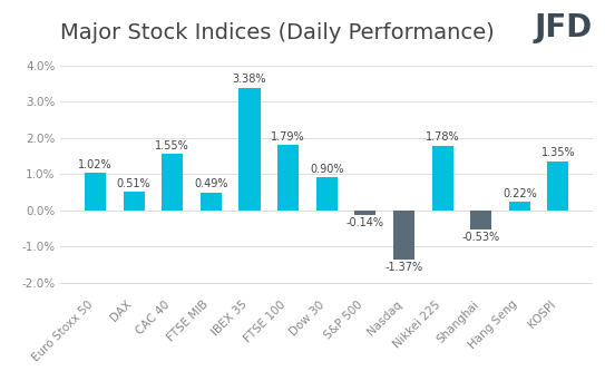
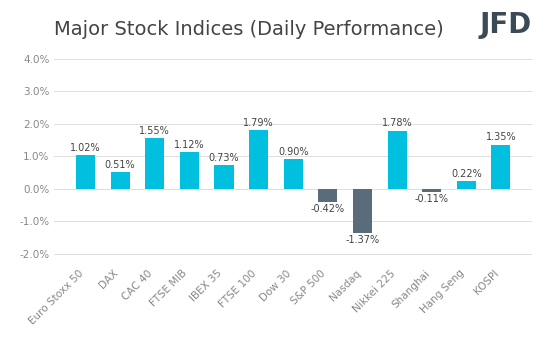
FTSE MIB: 0.49% -> 1.12%
IBEX 35: 3.38% -> 0.73%
S&P 500: -0.14% -> -0.42%
Shanghai: -0.53% -> -0.11%
